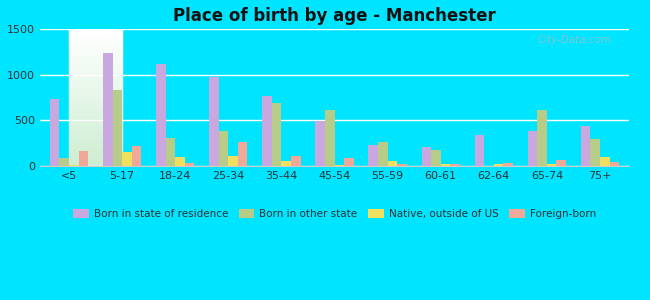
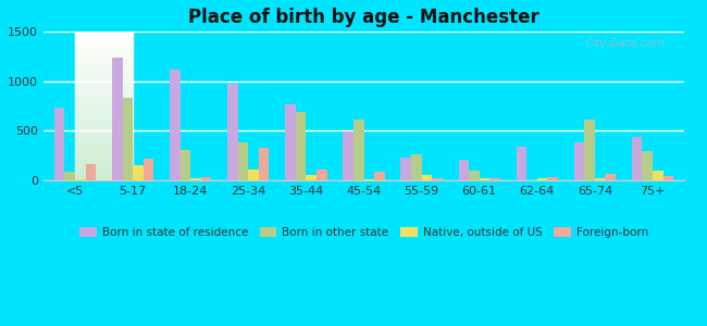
Native, outside of US/18-24: 100 -> 20
Foreign-born/25-34: 260 -> 330
Born in other state/60-61: 180 -> 100
